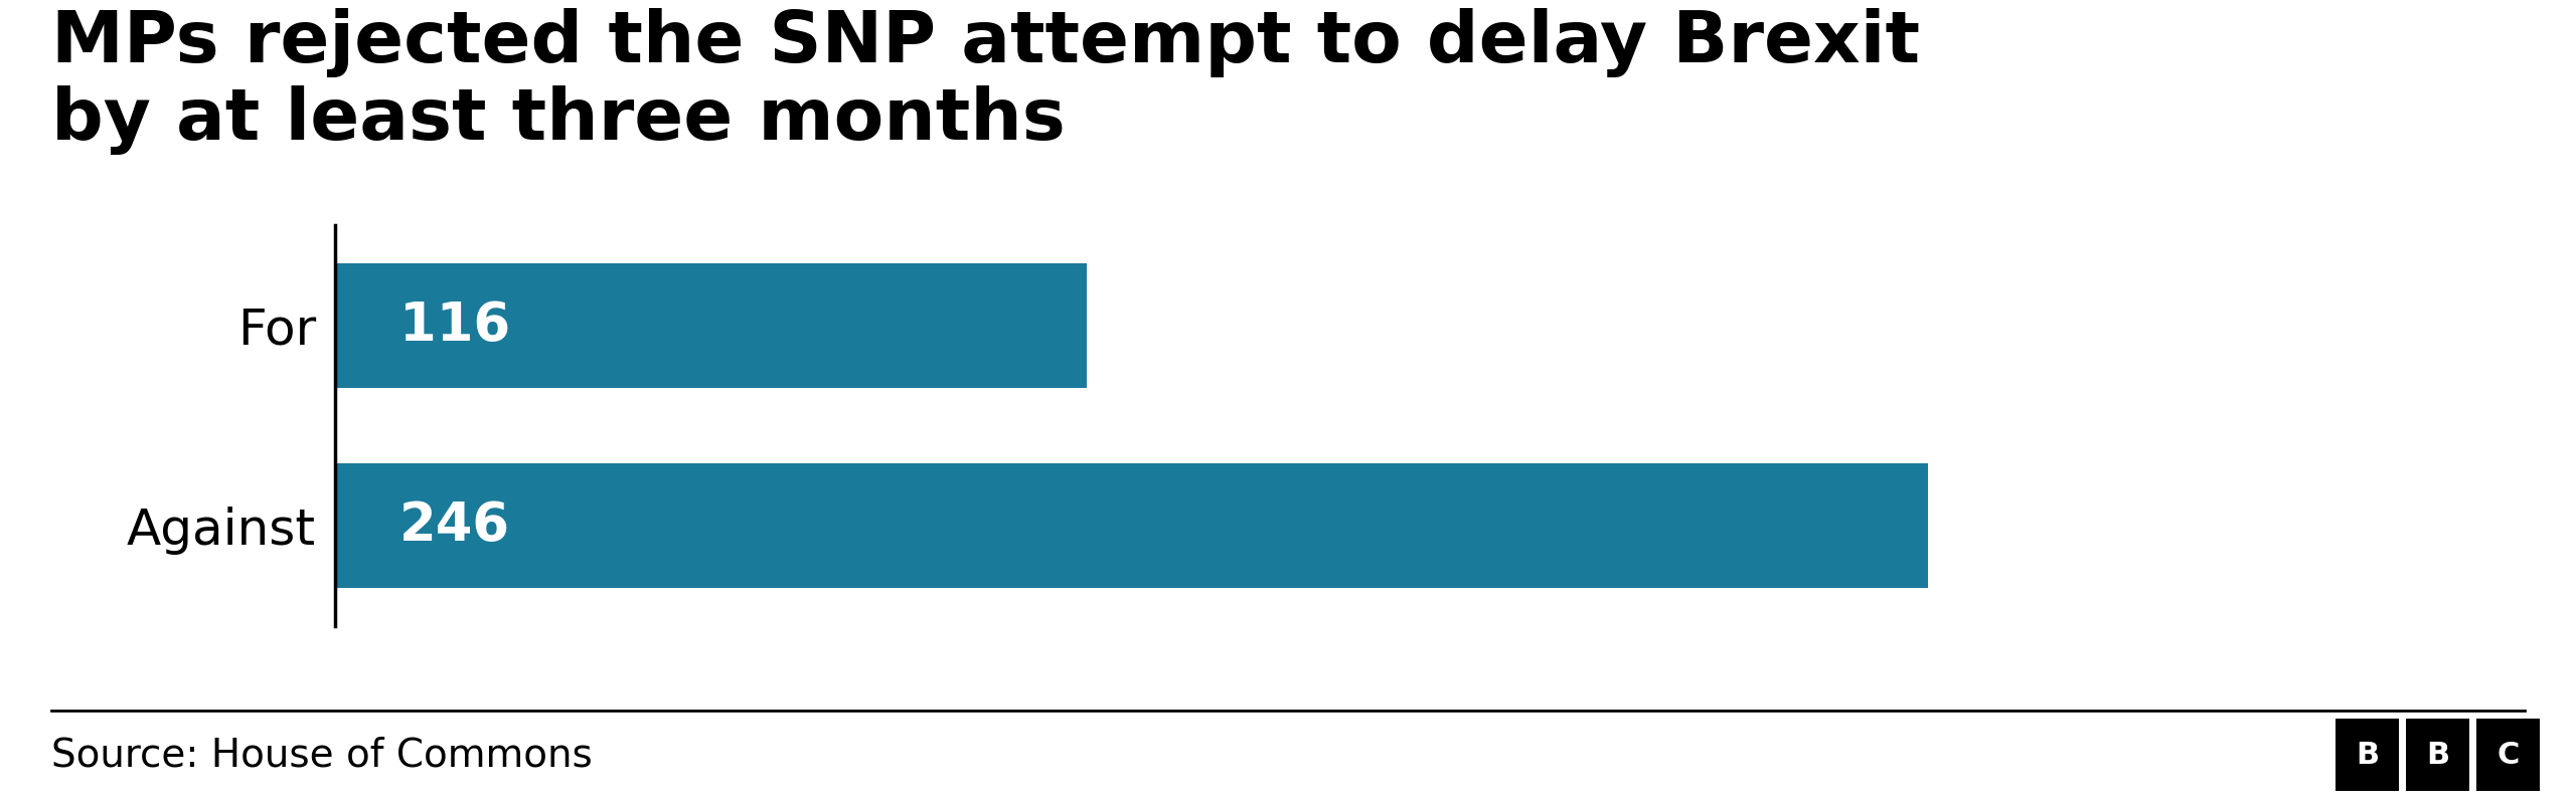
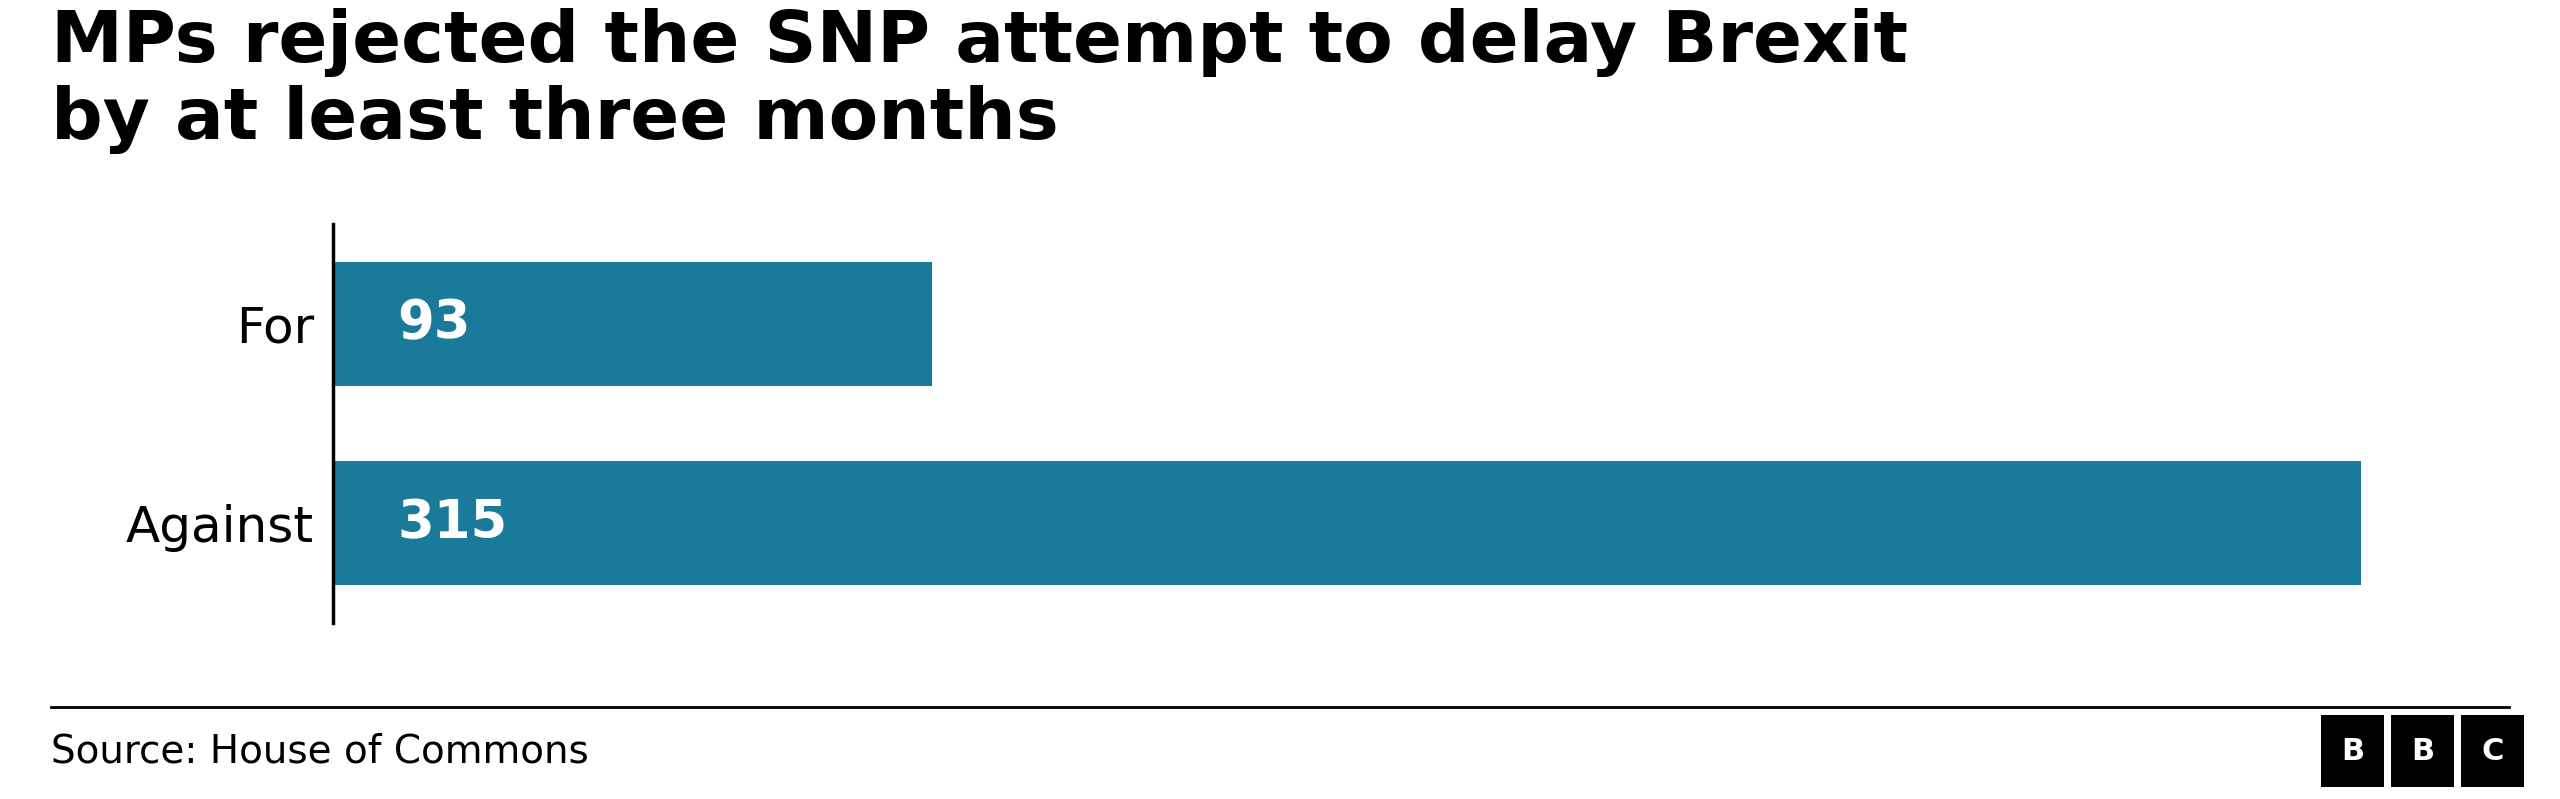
For: 116 -> 93
Against: 246 -> 315
